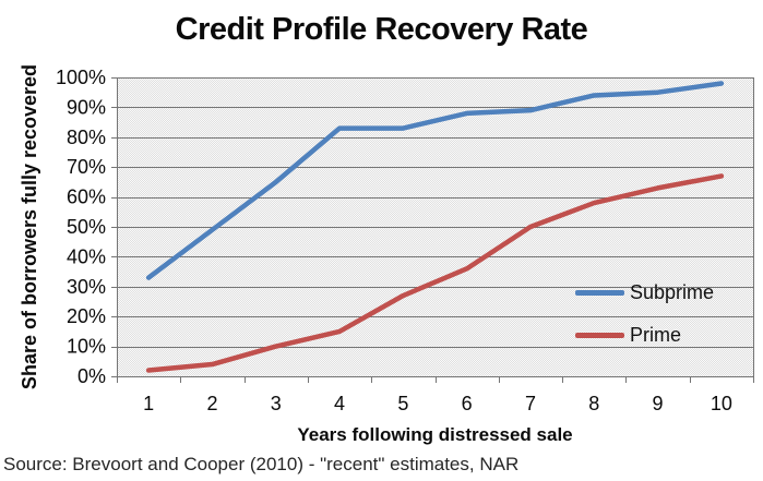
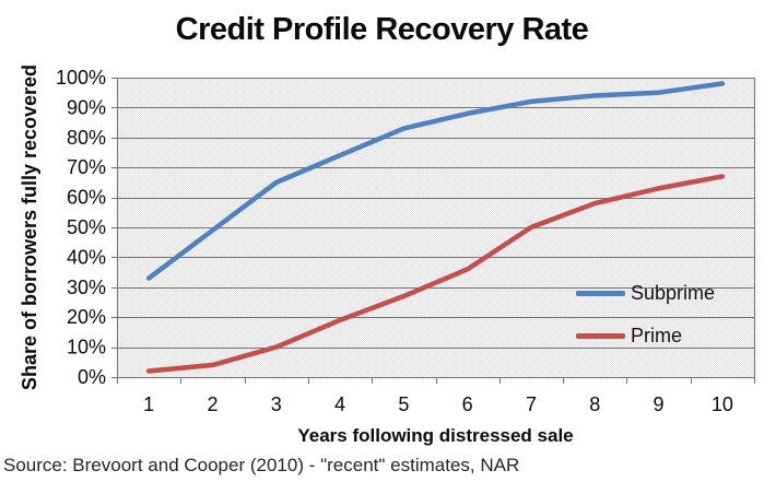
Subprime/4: 83% -> 74%
Prime/4: 15% -> 19%
Subprime/7: 89% -> 92%
